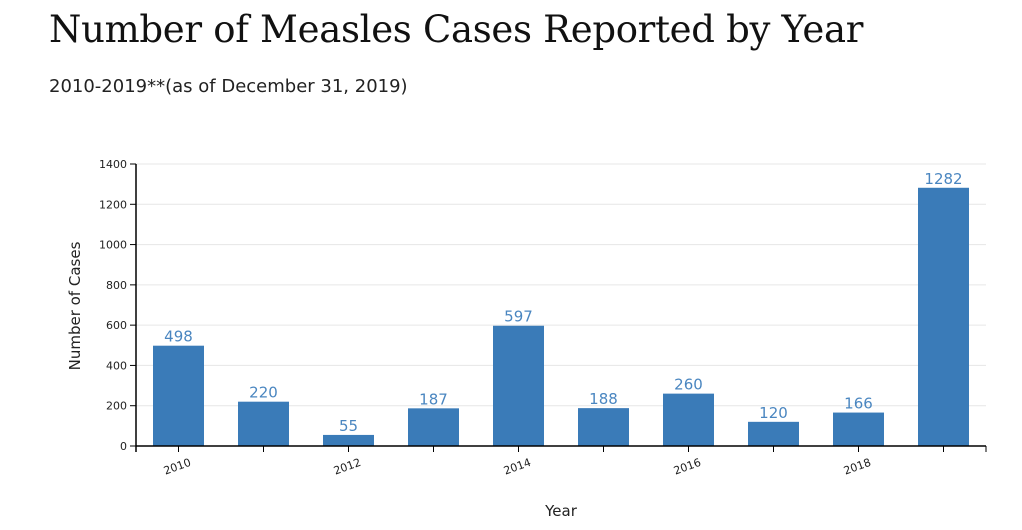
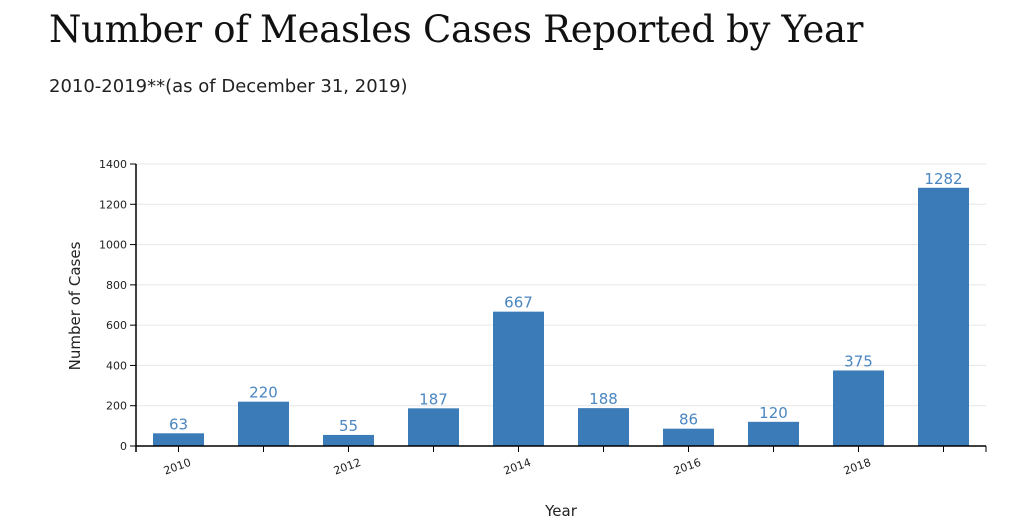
2010: 498 -> 63
2014: 597 -> 667
2016: 260 -> 86
2018: 166 -> 375
